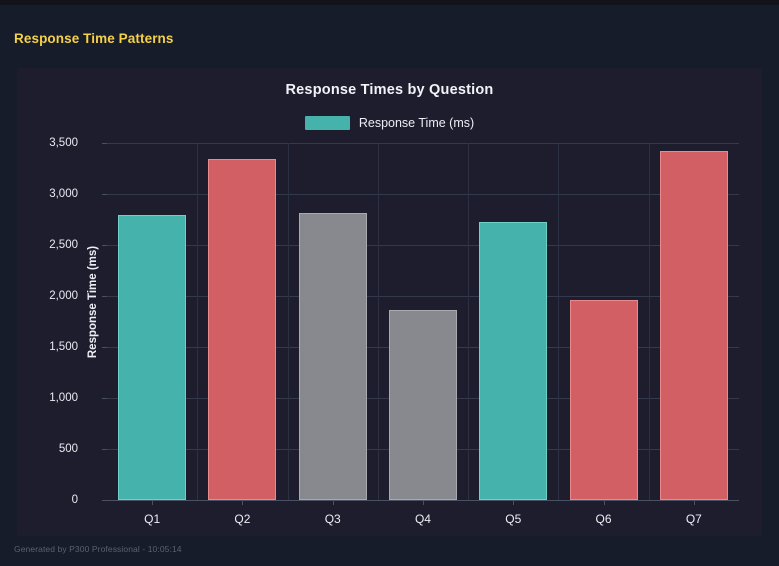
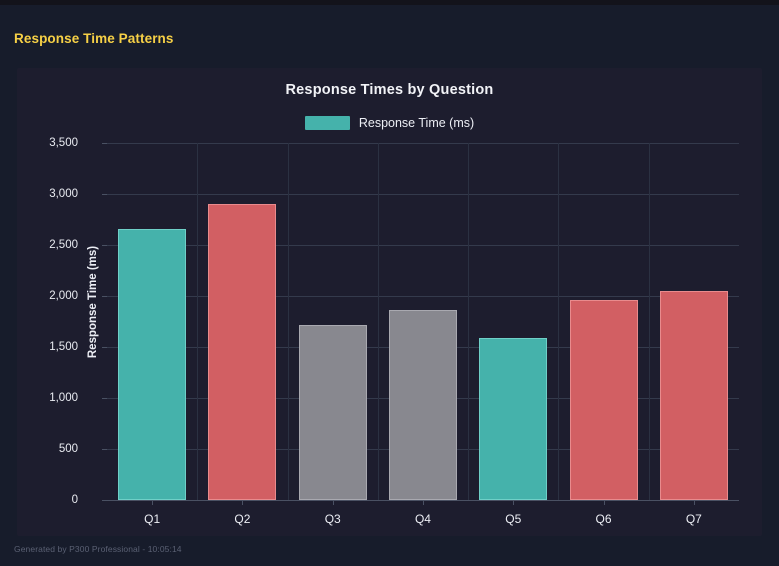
Q1: 2790 -> 2660
Q2: 3340 -> 2900
Q3: 2820 -> 1720
Q5: 2730 -> 1590
Q7: 3420 -> 2050
